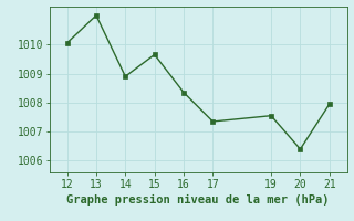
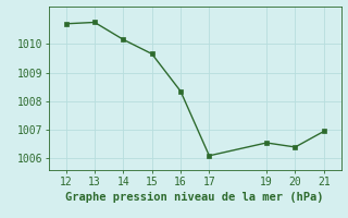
12: 1010.05 -> 1010.70
13: 1011.00 -> 1010.75
14: 1008.90 -> 1010.15
17: 1007.35 -> 1006.10
19: 1007.55 -> 1006.55
21: 1007.95 -> 1006.95
